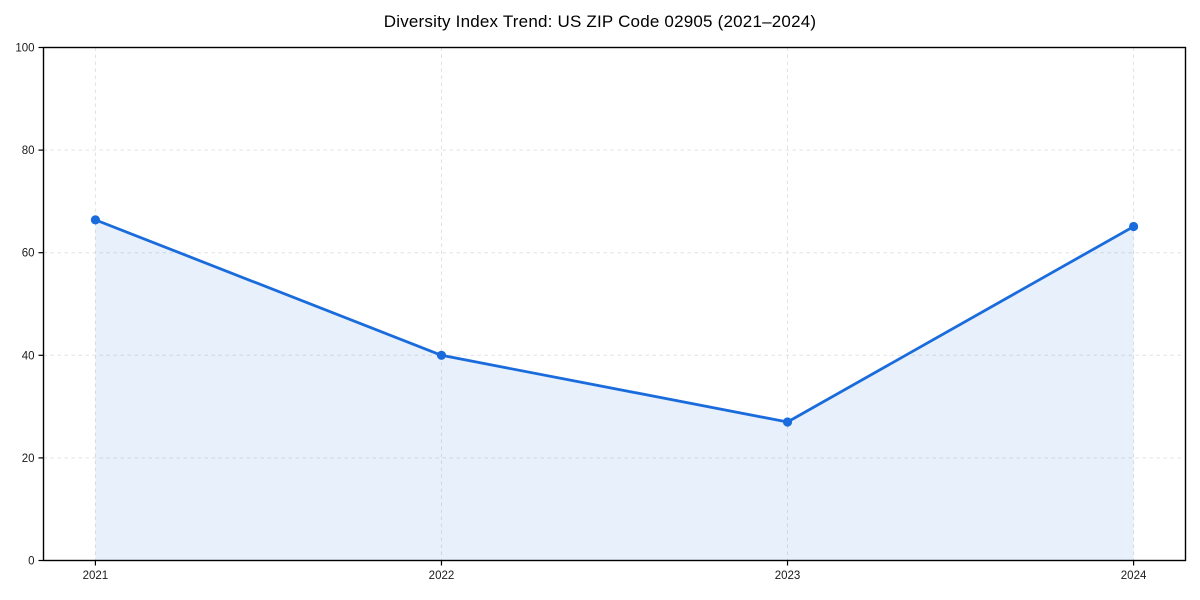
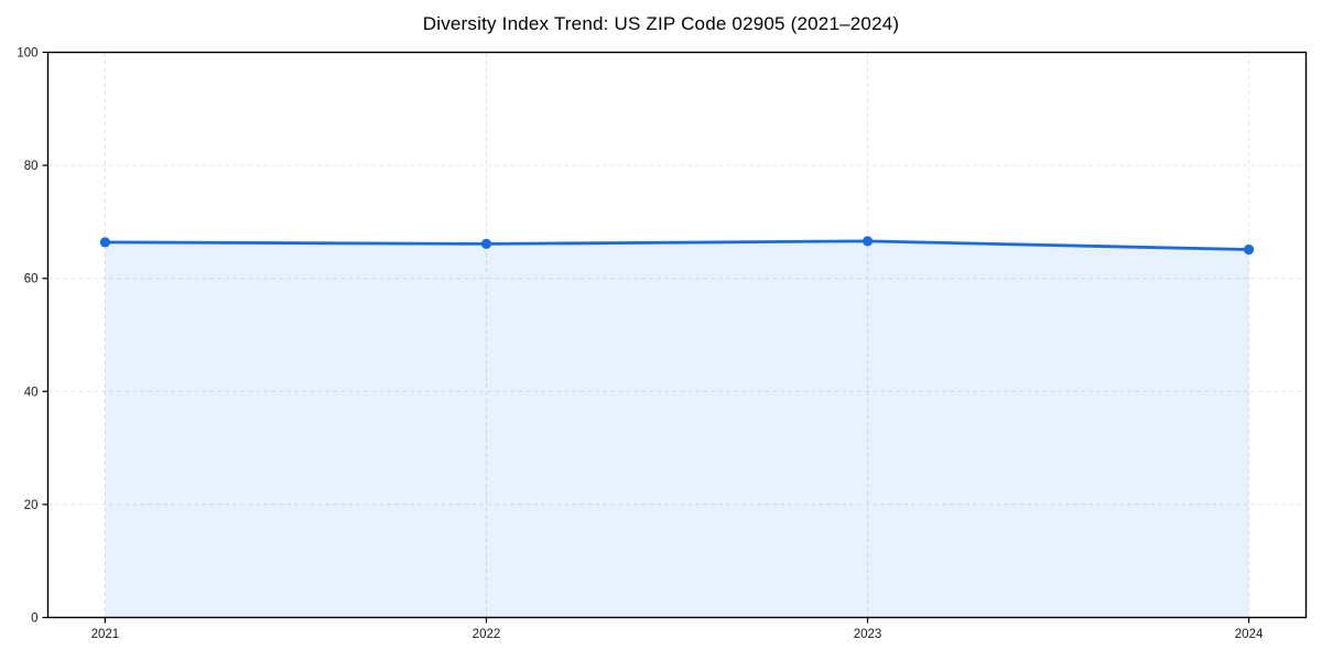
2022: 40 -> 66
2023: 27 -> 67
